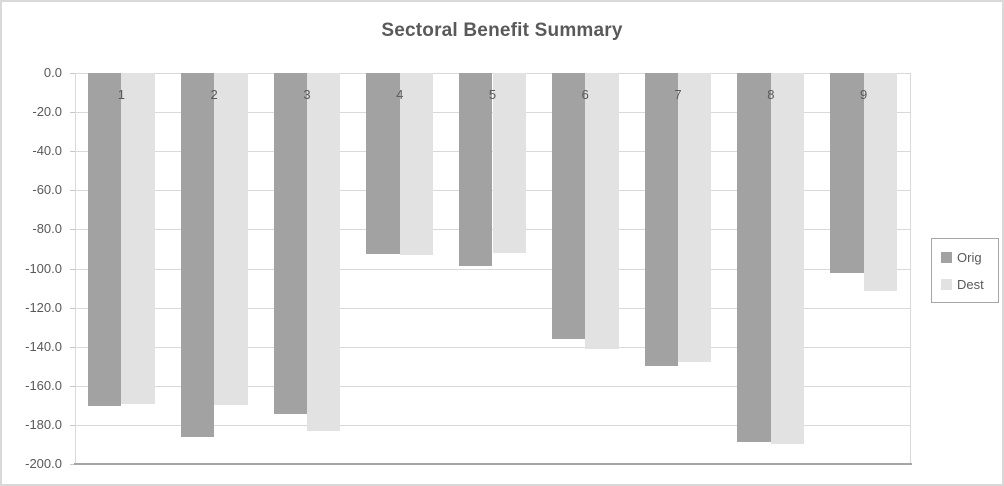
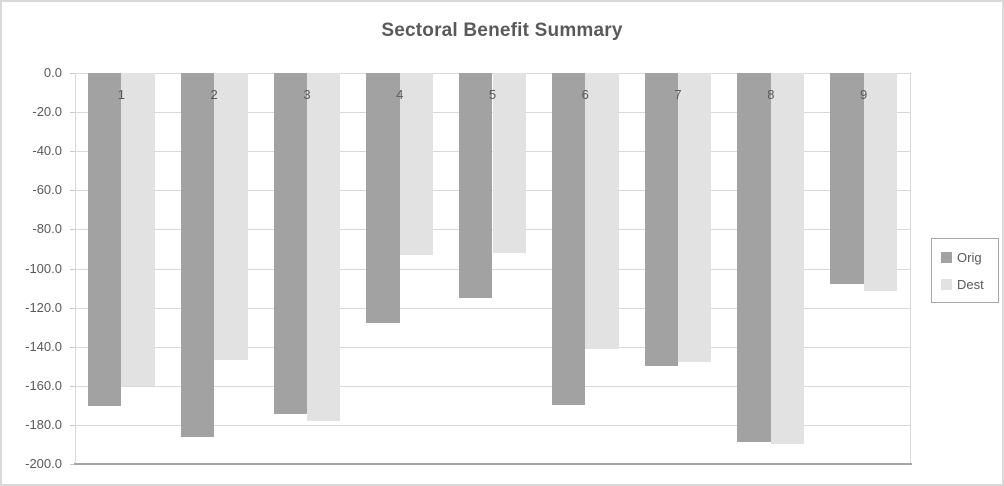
Dest/1: -170 -> -160
Dest/2: -170 -> -147
Dest/3: -183 -> -178
Orig/4: -92 -> -128
Orig/5: -98 -> -115
Orig/6: -136 -> -170
Orig/9: -102 -> -108
